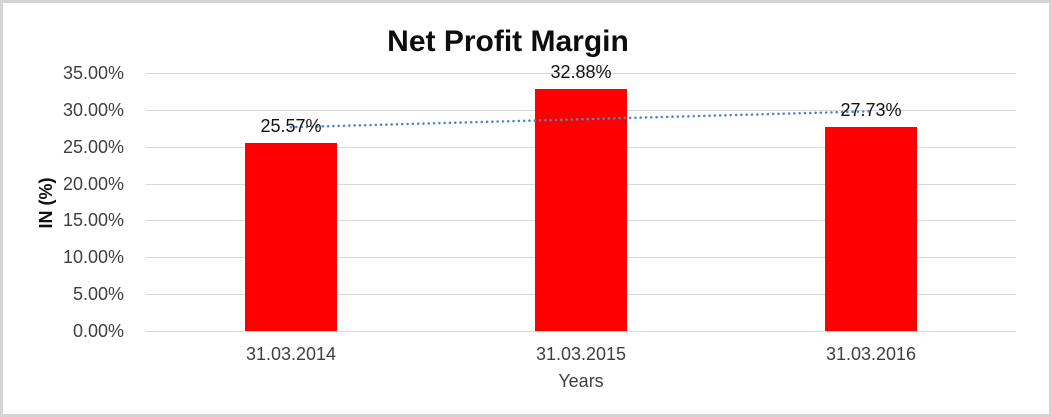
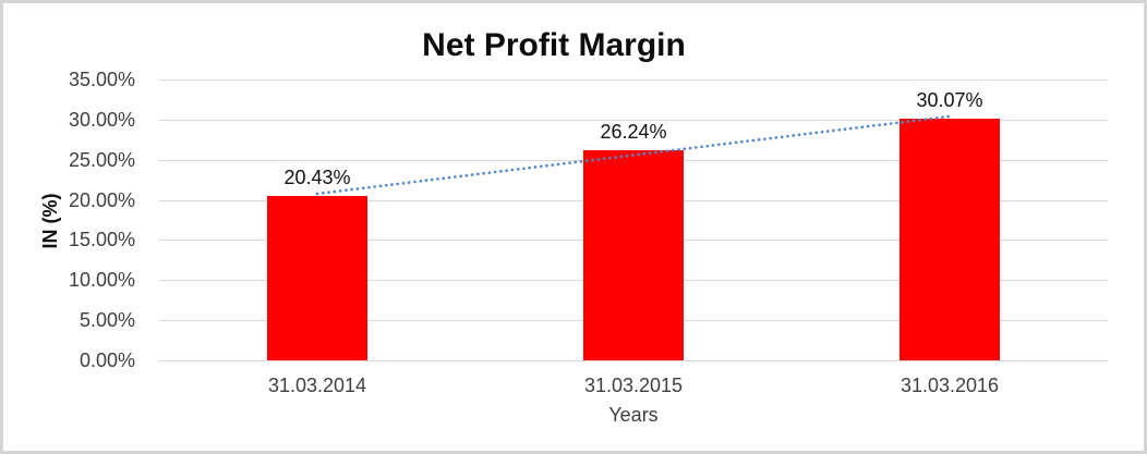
31.03.2014: 25.57% -> 20.43%
31.03.2015: 32.88% -> 26.24%
31.03.2016: 27.73% -> 30.07%
